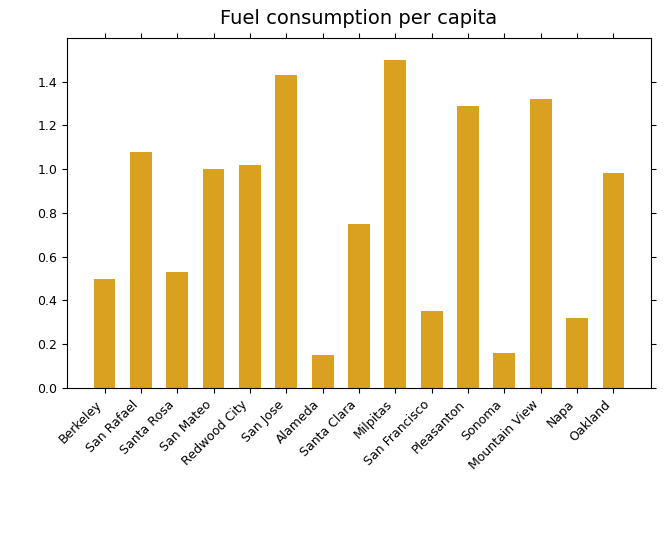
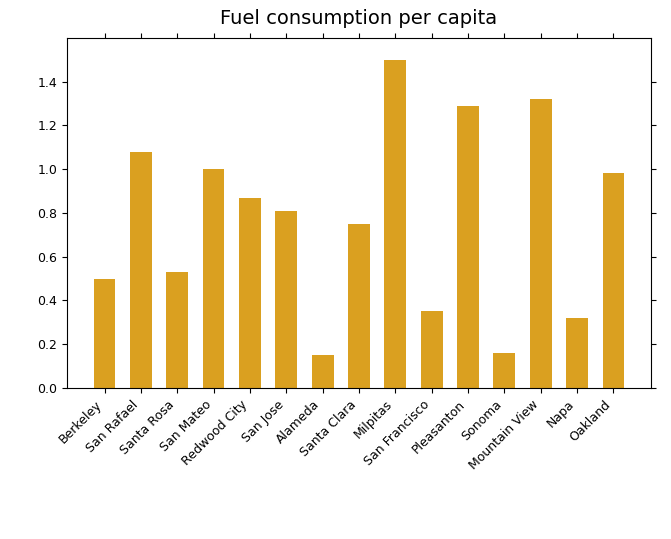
Redwood City: 1.02 -> 0.87
San Jose: 1.43 -> 0.81
